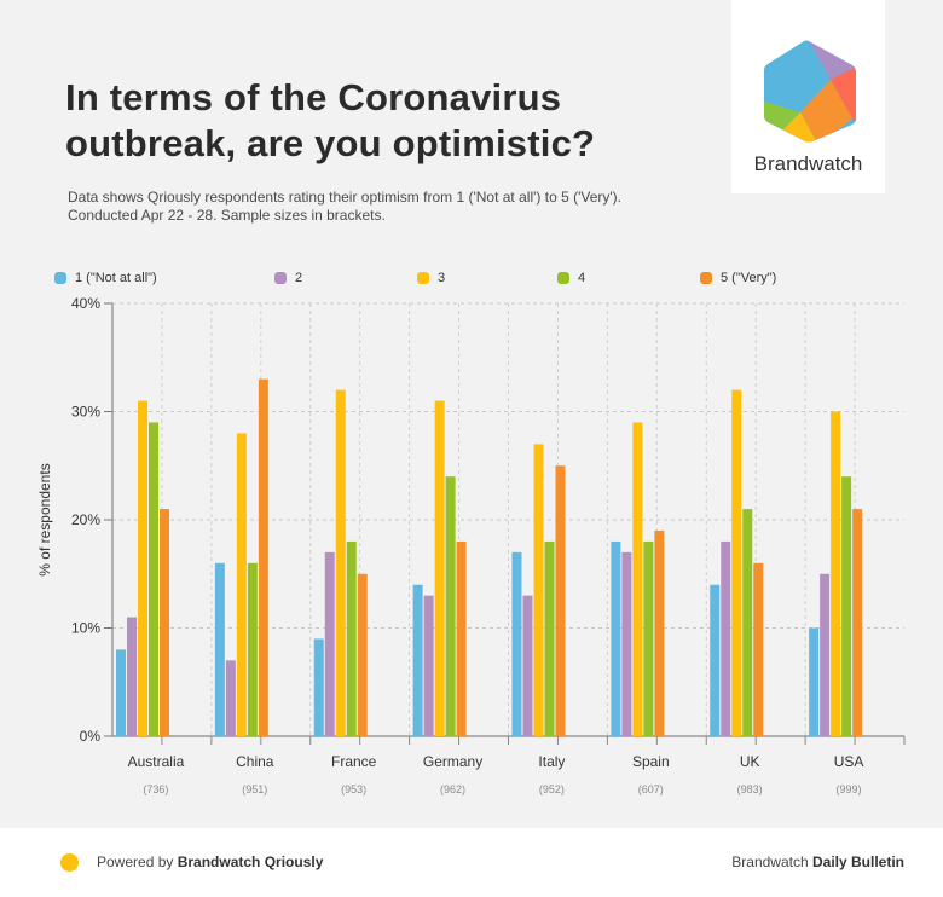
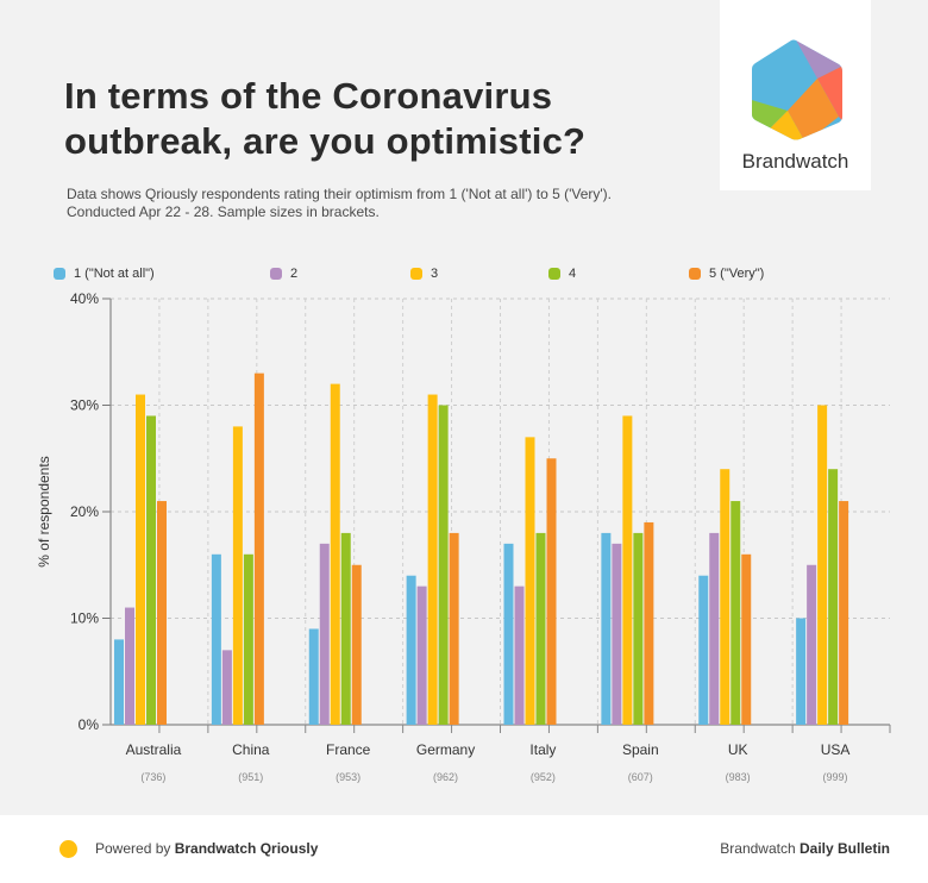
4/Germany: 24% -> 30%
3/UK: 32% -> 24%
